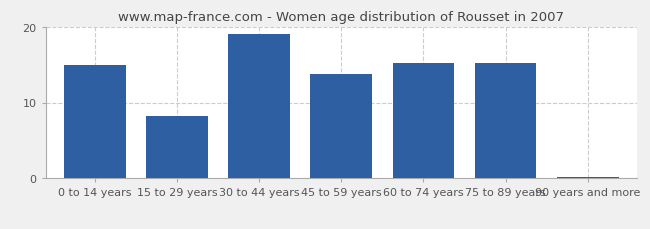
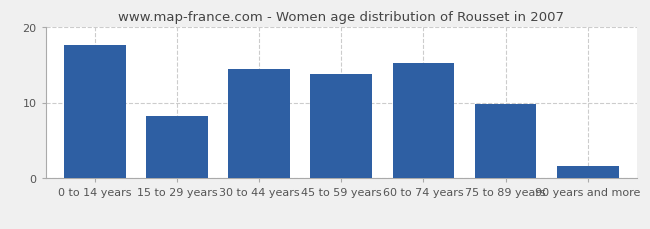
0 to 14 years: 15.0 -> 17.6
30 to 44 years: 19.0 -> 14.4
75 to 89 years: 15.2 -> 9.8
90 years and more: 0.2 -> 1.6
